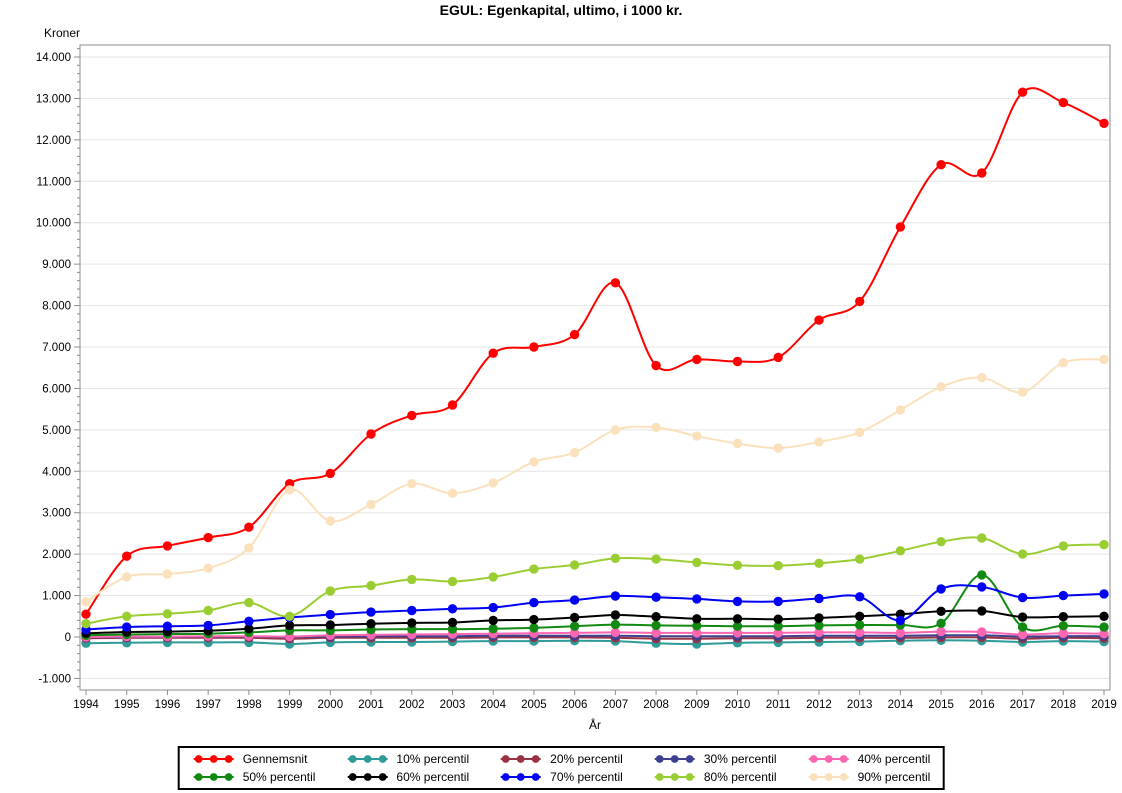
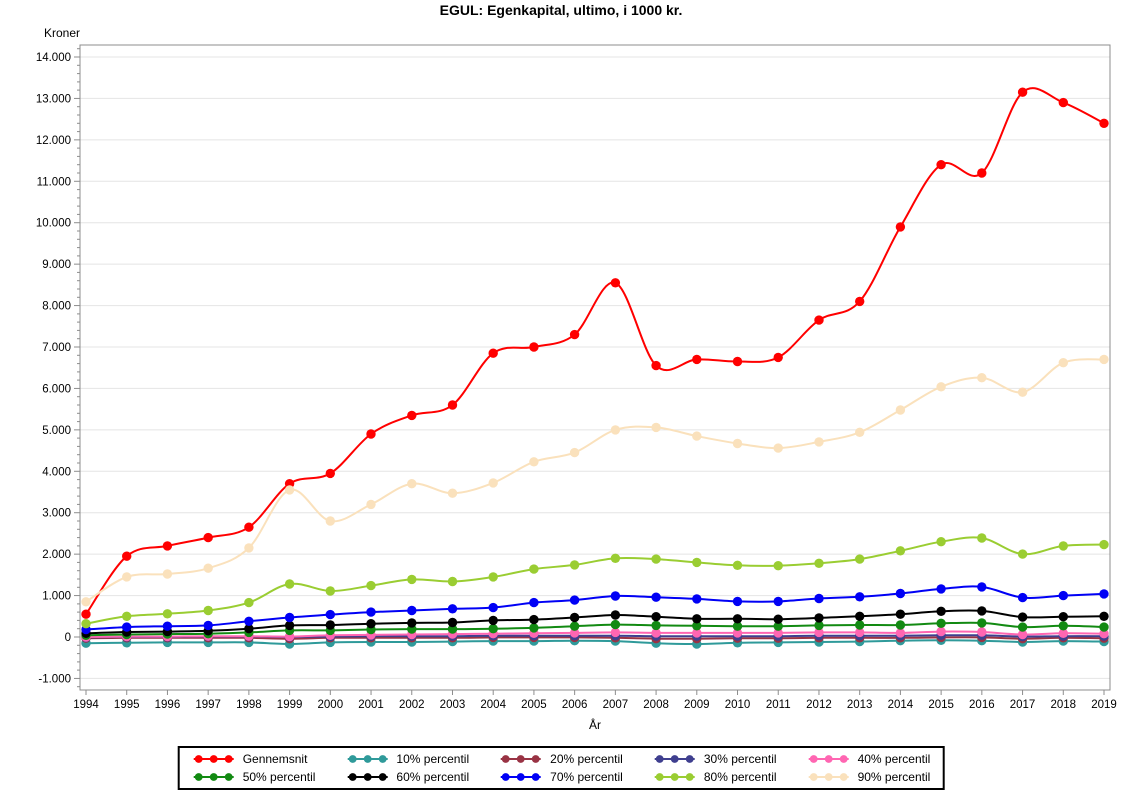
80% percentil/1999: 500 -> 1300
70% percentil/2014: 400 -> 1000
50% percentil/2016: 1500 -> 300
